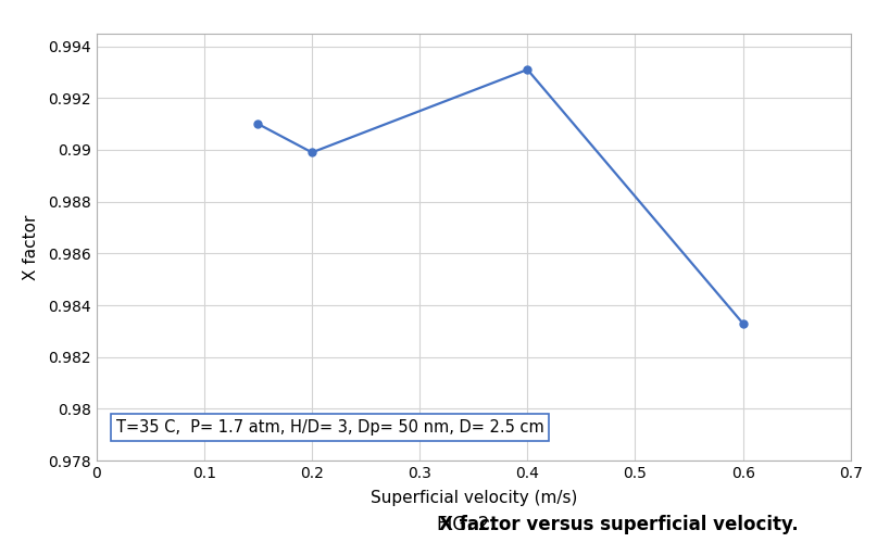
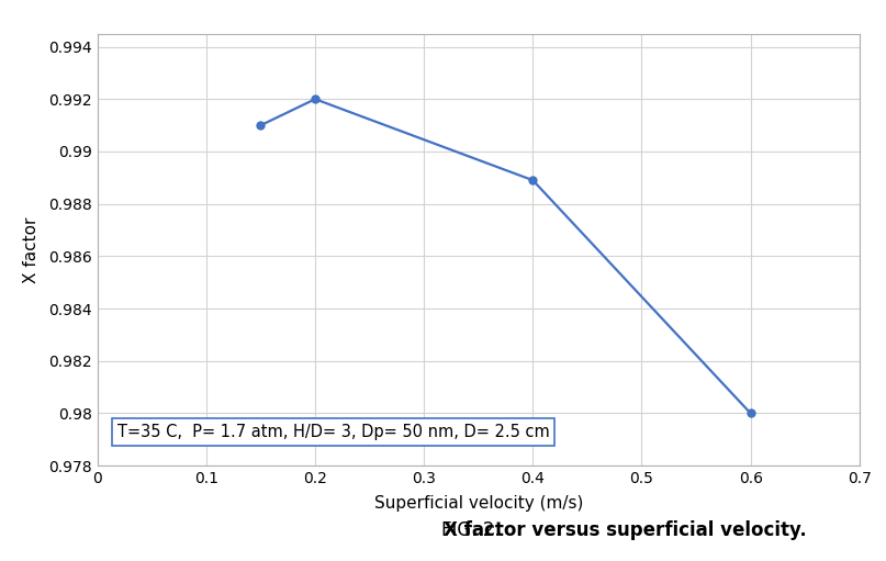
0.2: 0.9899 -> 0.9920
0.4: 0.9931 -> 0.9889
0.6: 0.9833 -> 0.9800
